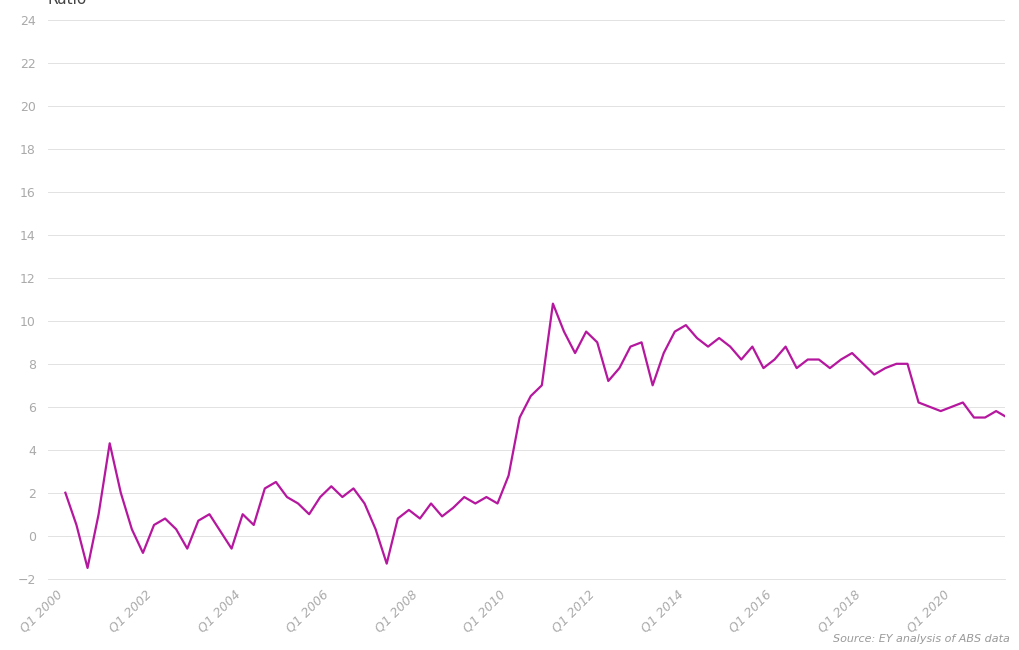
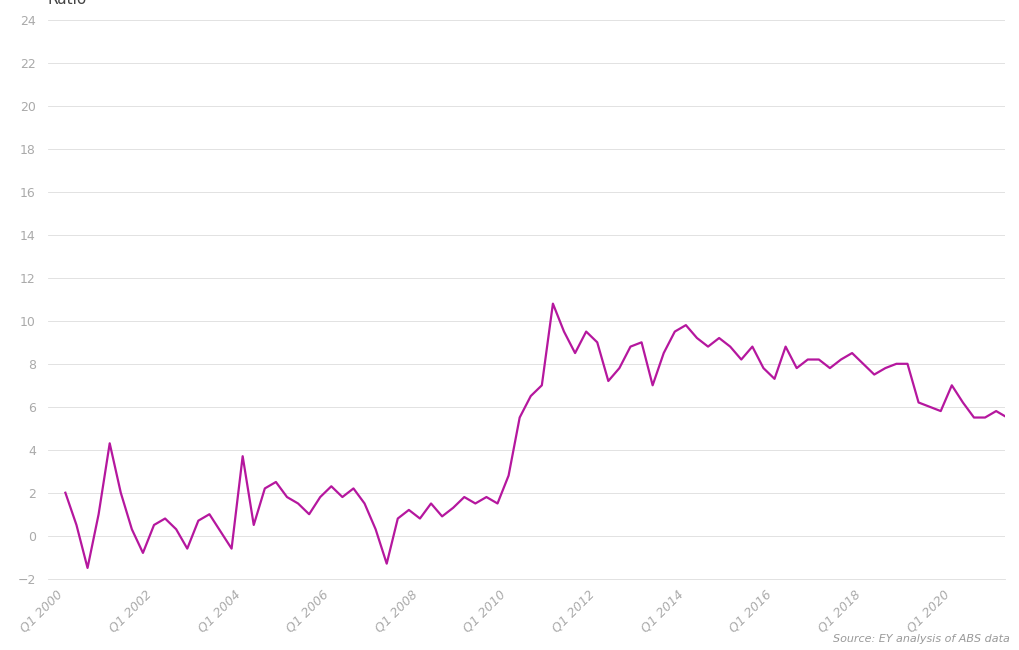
Q1 2004: 1.0 -> 3.7
Q1 2016: 8.2 -> 7.3
Q1 2020: 6.0 -> 7.0
